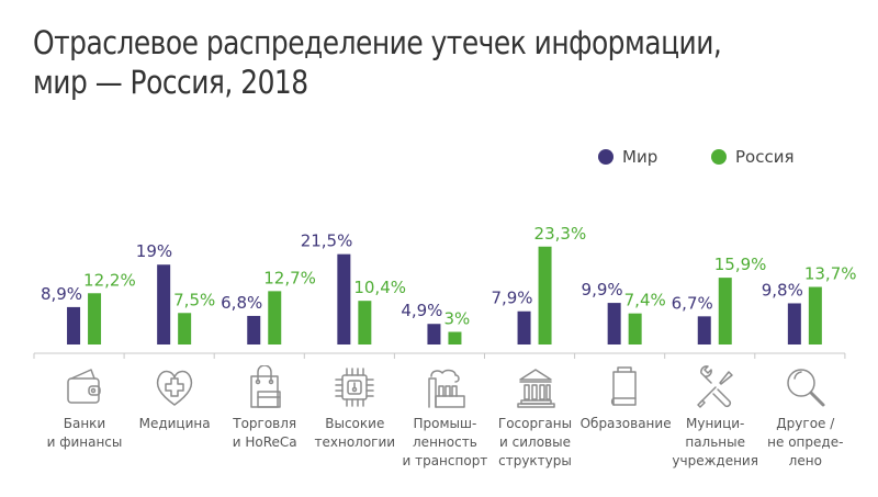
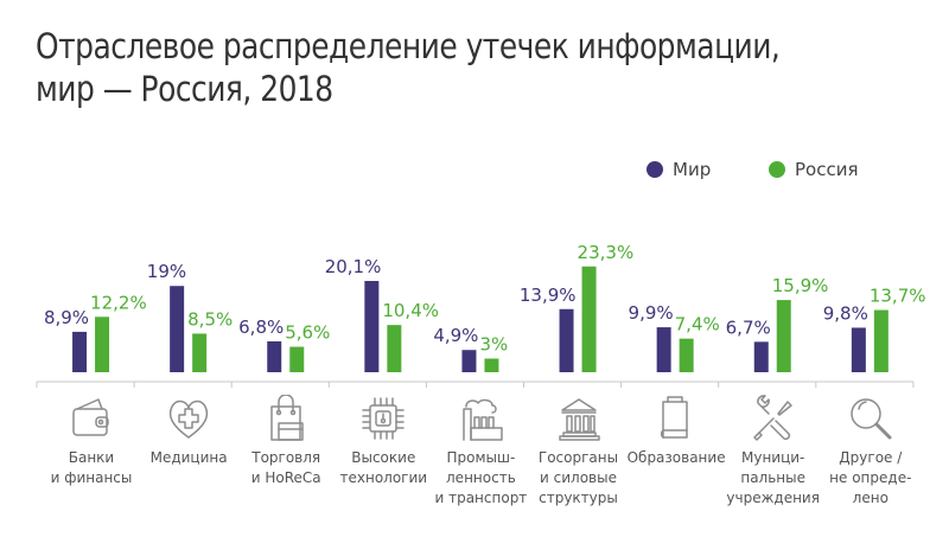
Россия/Медицина: 7,5% -> 8,5%
Россия/Торговля и HoReCa: 12,7% -> 5,6%
Мир/Высокие технологии: 21,5% -> 20,1%
Мир/Госорганы и силовые структуры: 7,9% -> 13,9%
